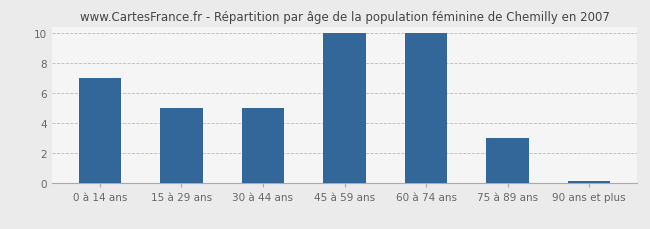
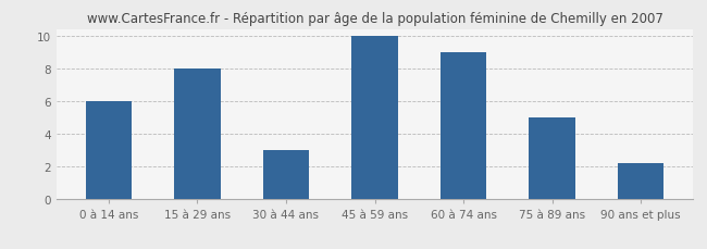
0 à 14 ans: 7.0 -> 6.0
15 à 29 ans: 5.0 -> 8.0
30 à 44 ans: 5.0 -> 3.0
60 à 74 ans: 10.0 -> 9.0
75 à 89 ans: 3.0 -> 5.0
90 ans et plus: 0.1 -> 2.2
